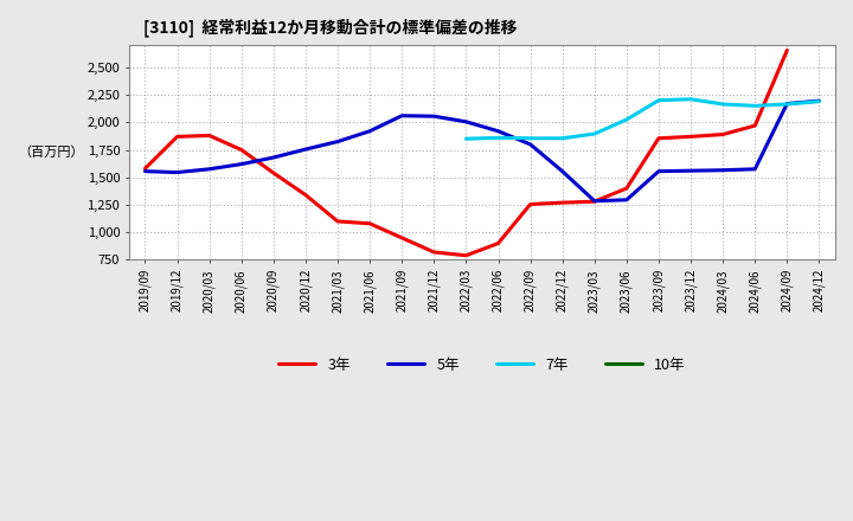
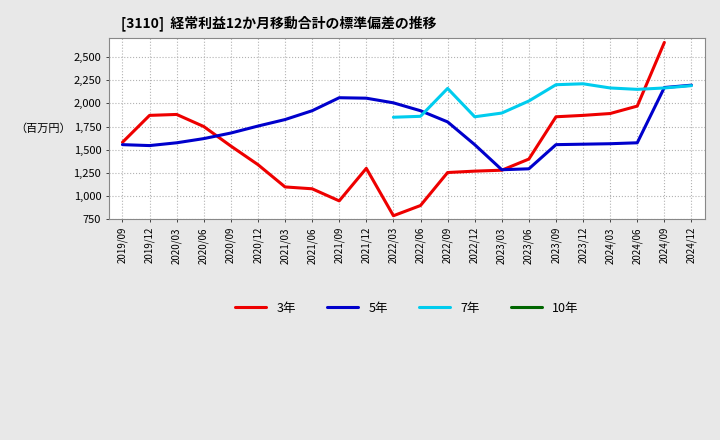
3年/2021/12: 820 -> 1,300
7年/2022/09: 1,860 -> 2,160
